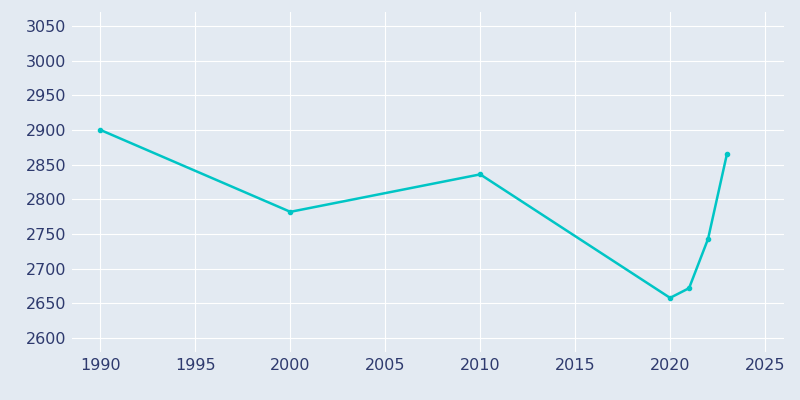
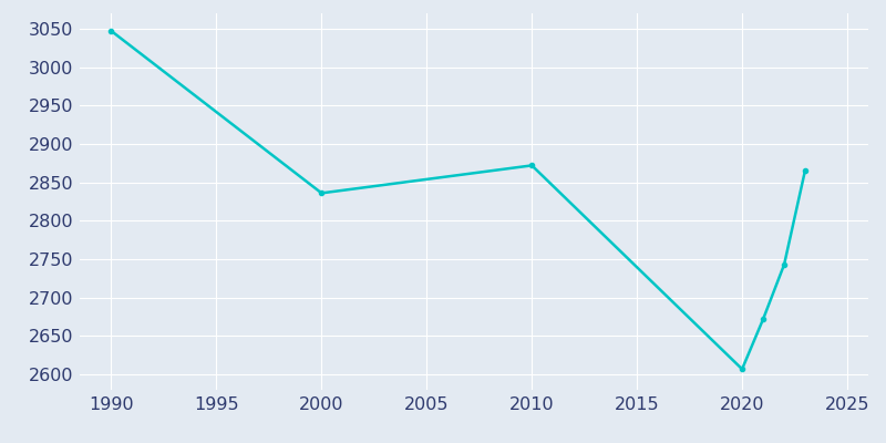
1990: 2900 -> 3047
2000: 2782 -> 2836
2010: 2836 -> 2872
2020: 2658 -> 2607
